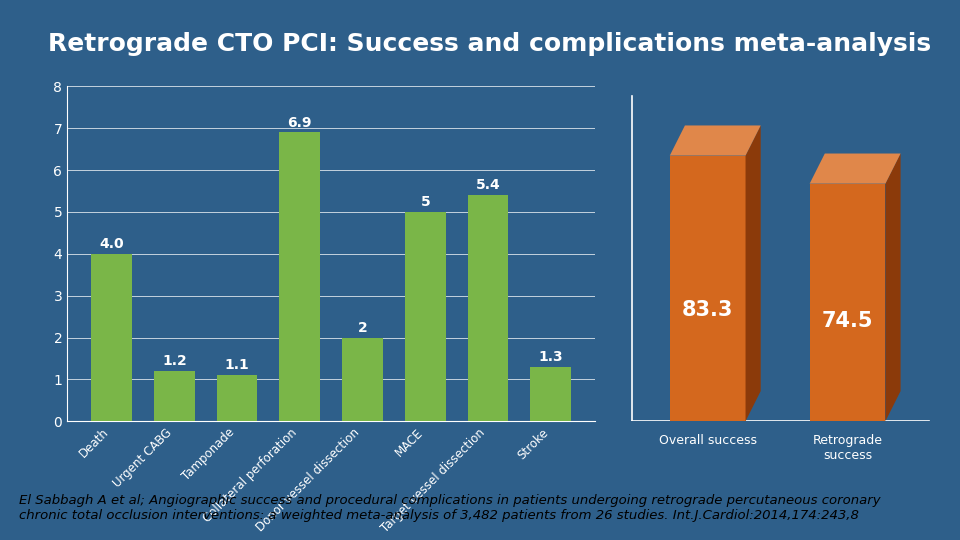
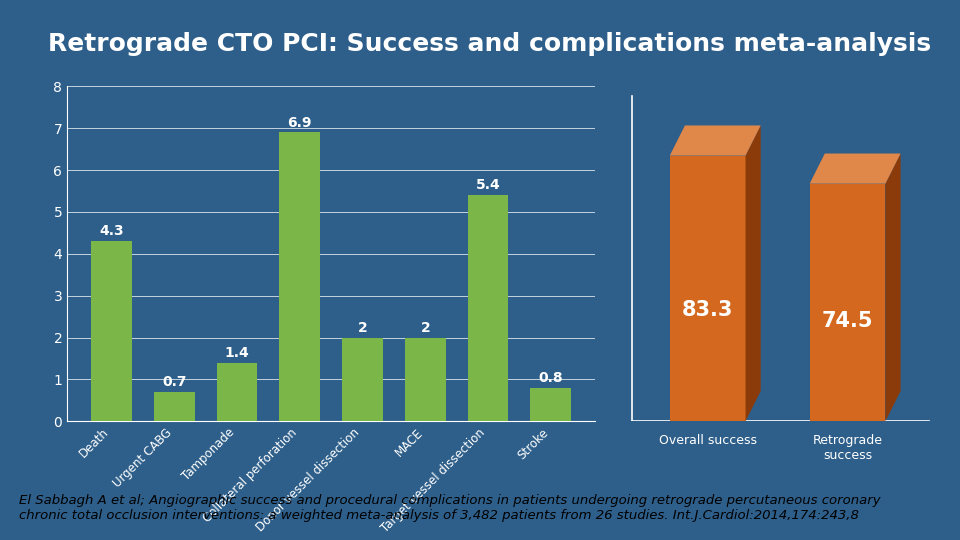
Death: 4.0 -> 4.3
Urgent CABG: 1.2 -> 0.7
Tamponade: 1.1 -> 1.4
MACE: 5 -> 2
Stroke: 1.3 -> 0.8
